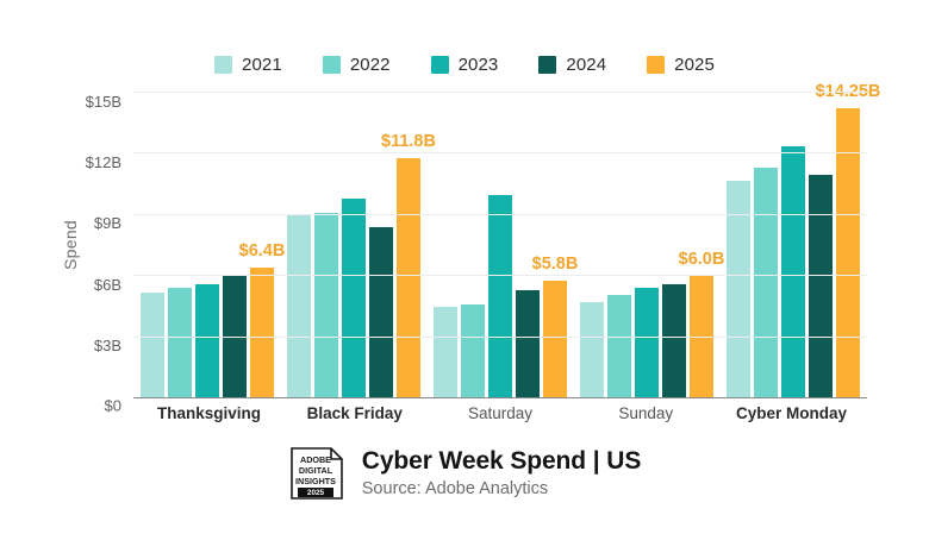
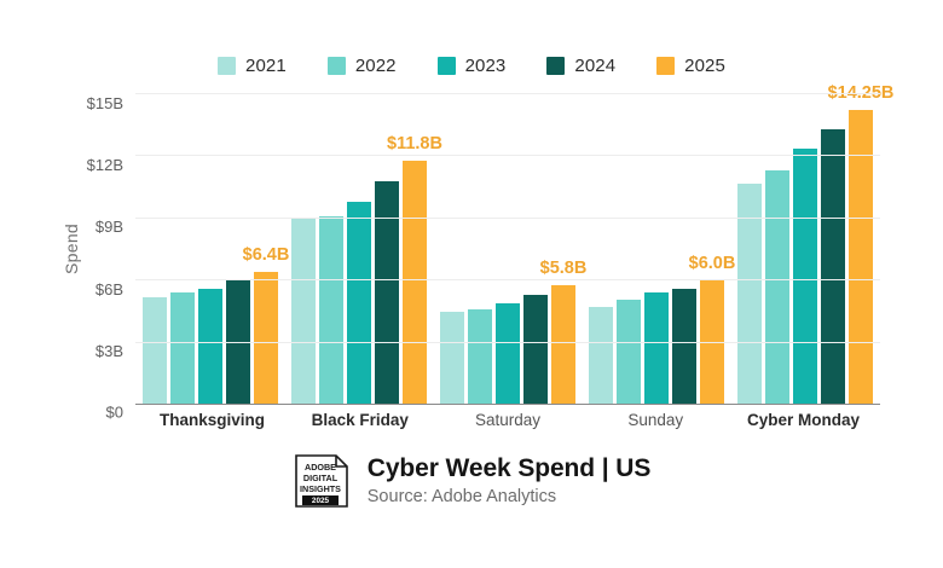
2024/Black Friday: $8.4B -> $10.8B
2023/Saturday: $10.0B -> $4.9B
2024/Cyber Monday: $11.0B -> $13.3B
